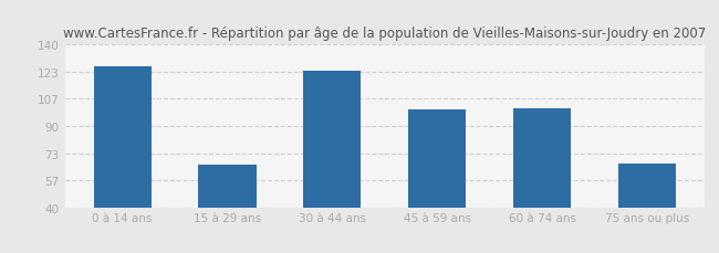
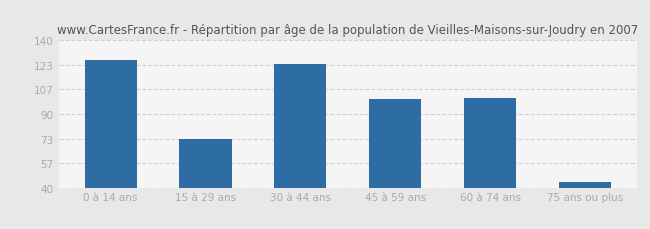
15 à 29 ans: 66 -> 73
75 ans ou plus: 67 -> 44
